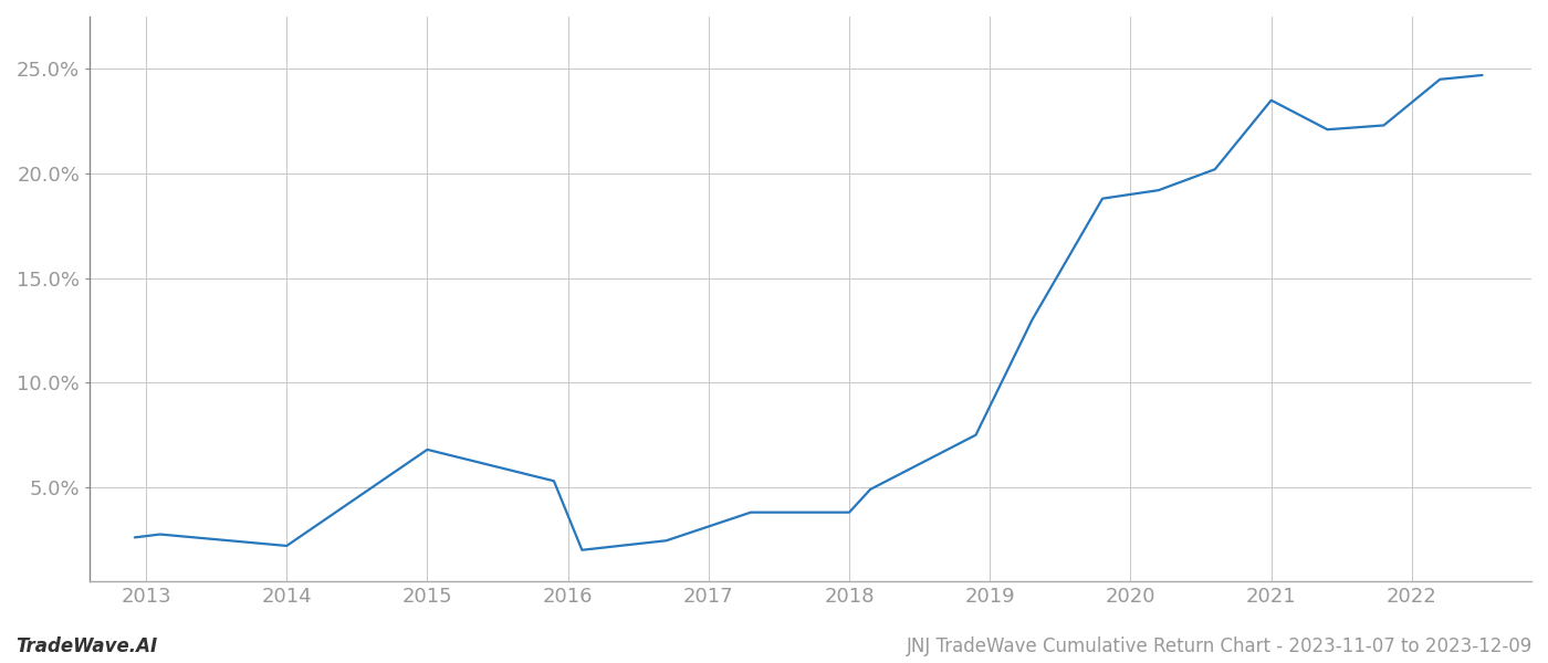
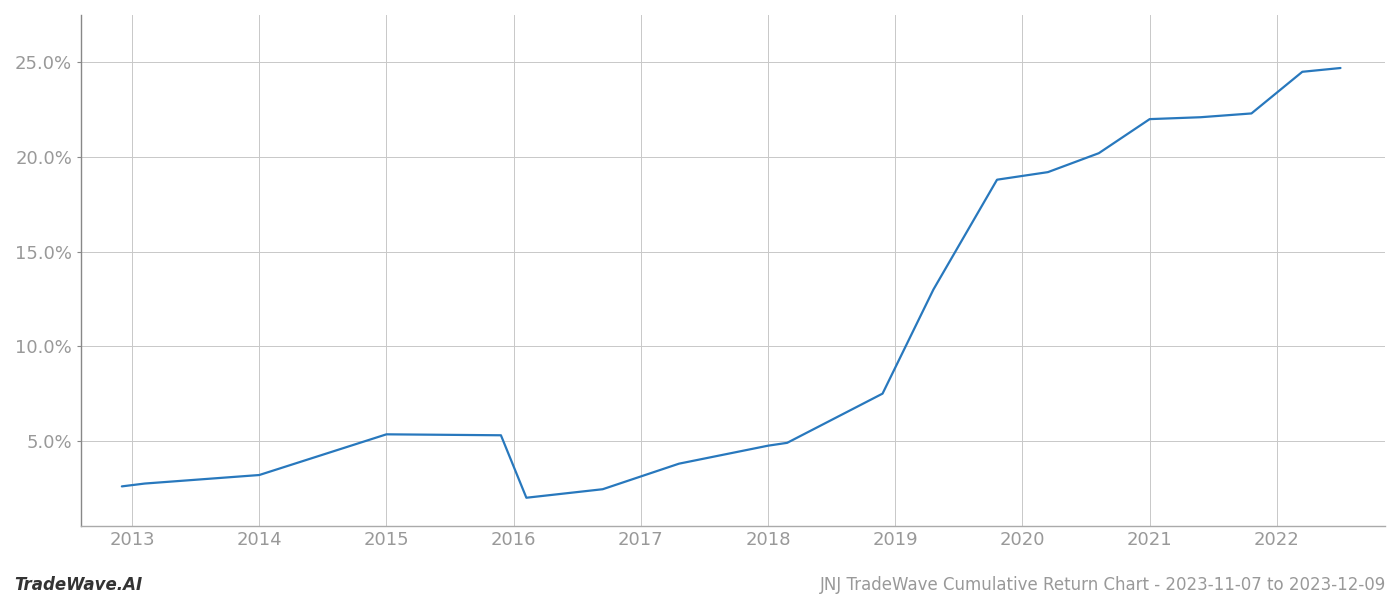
2014: 2.2% -> 3.2%
2015: 6.8% -> 5.3%
2018: 3.8% -> 4.8%
2021: 23.5% -> 22.0%
